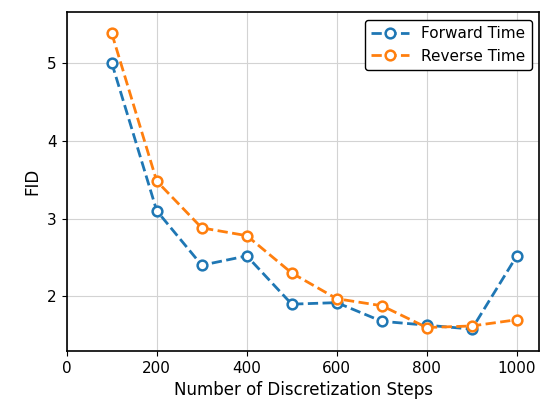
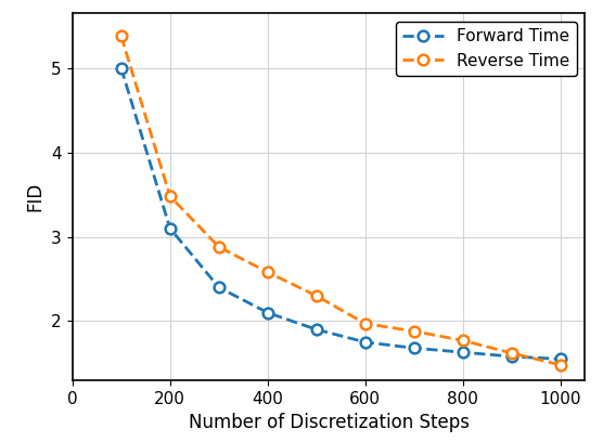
Forward Time/400: 2.52 -> 2.10
Reverse Time/400: 2.78 -> 2.58
Forward Time/600: 1.92 -> 1.75
Reverse Time/800: 1.60 -> 1.77
Forward Time/1000: 2.52 -> 1.55
Reverse Time/1000: 1.70 -> 1.48
